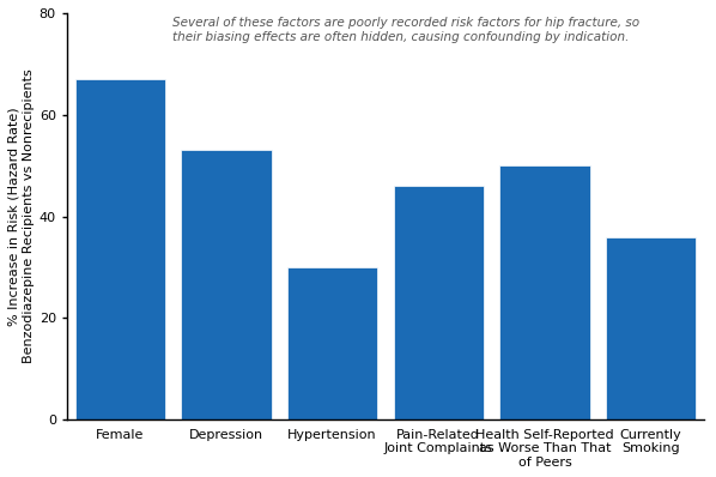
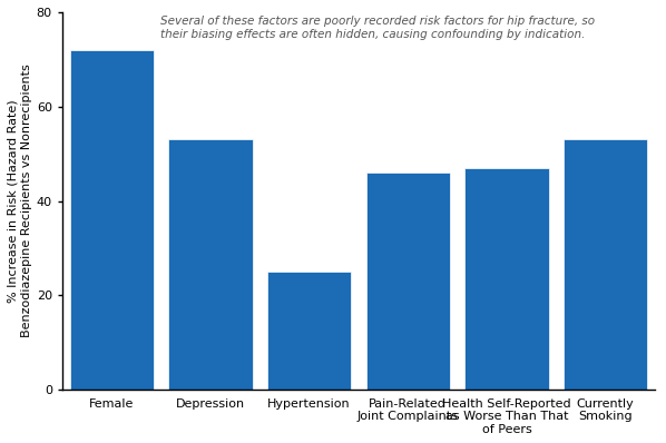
Female: 67 -> 72
Hypertension: 30 -> 25
Health Self-Reported as Worse Than That of Peers: 50 -> 47
Currently Smoking: 36 -> 53
